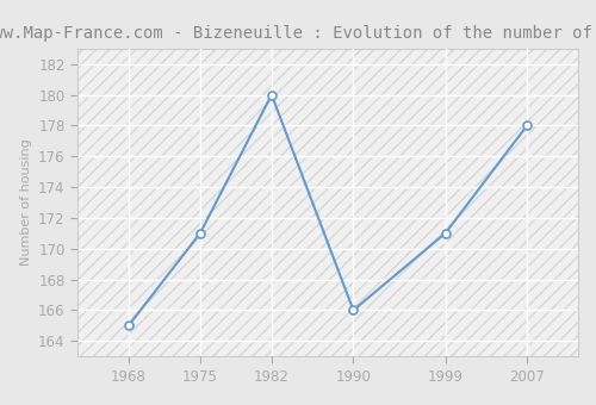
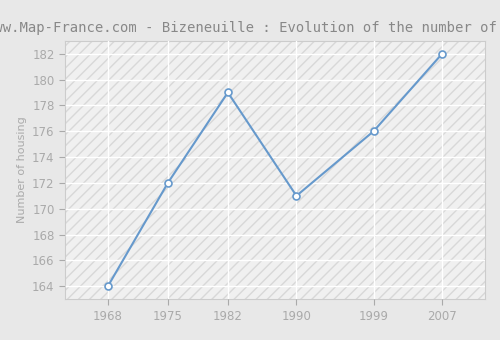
1968: 165 -> 164
1975: 171 -> 172
1982: 180 -> 179
1990: 166 -> 171
1999: 171 -> 176
2007: 178 -> 182
